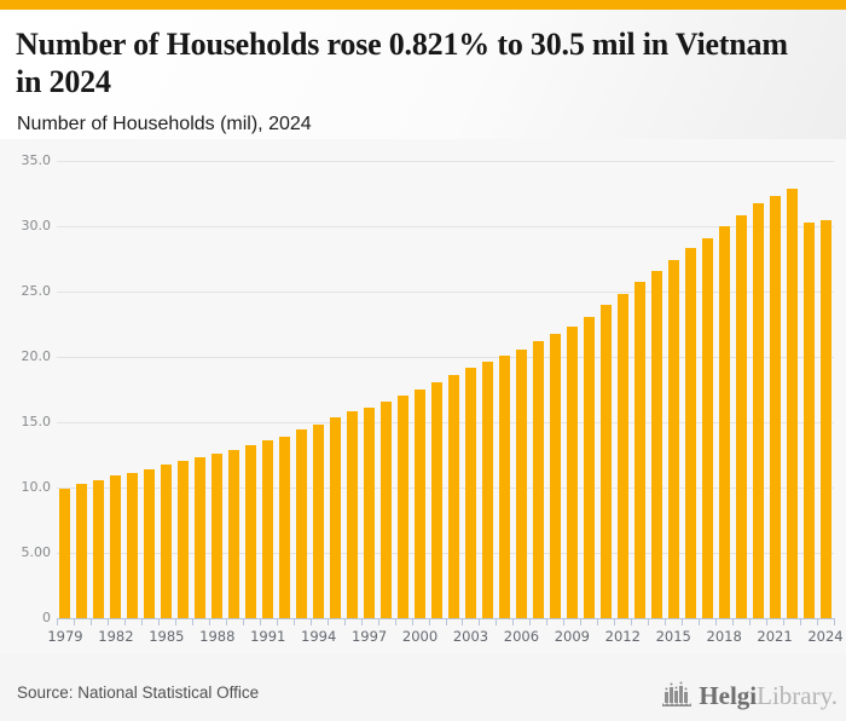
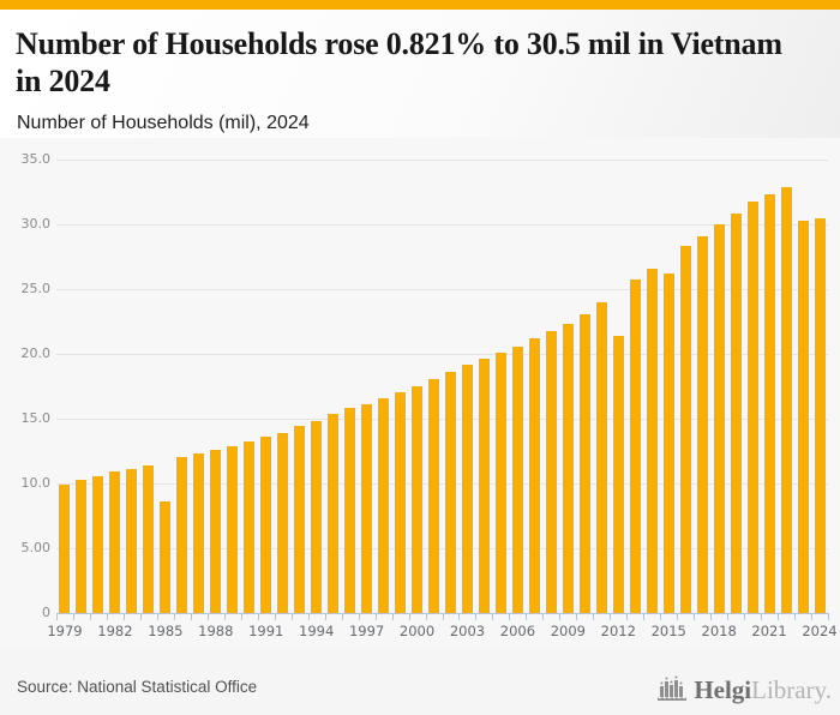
1985: 11.8 -> 8.6
2012: 24.8 -> 21.4
2015: 27.4 -> 26.2
